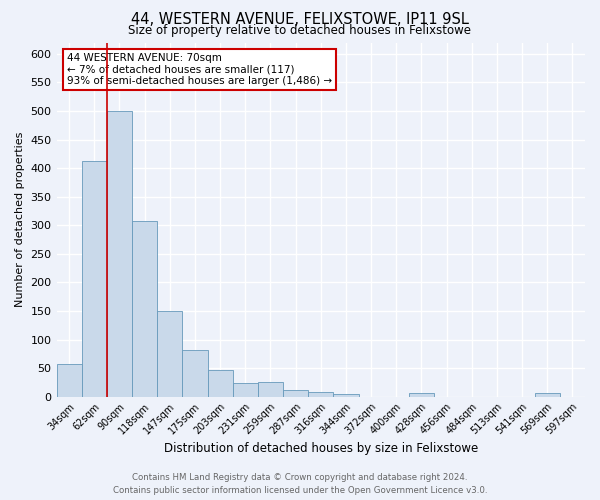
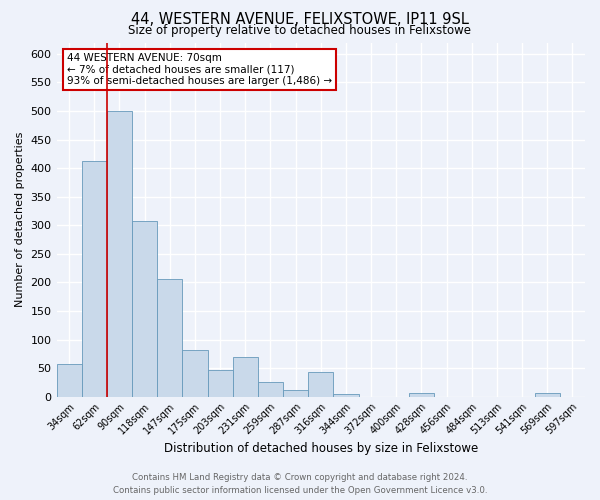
147sqm: 150 -> 206
231sqm: 24 -> 70
316sqm: 8 -> 44
